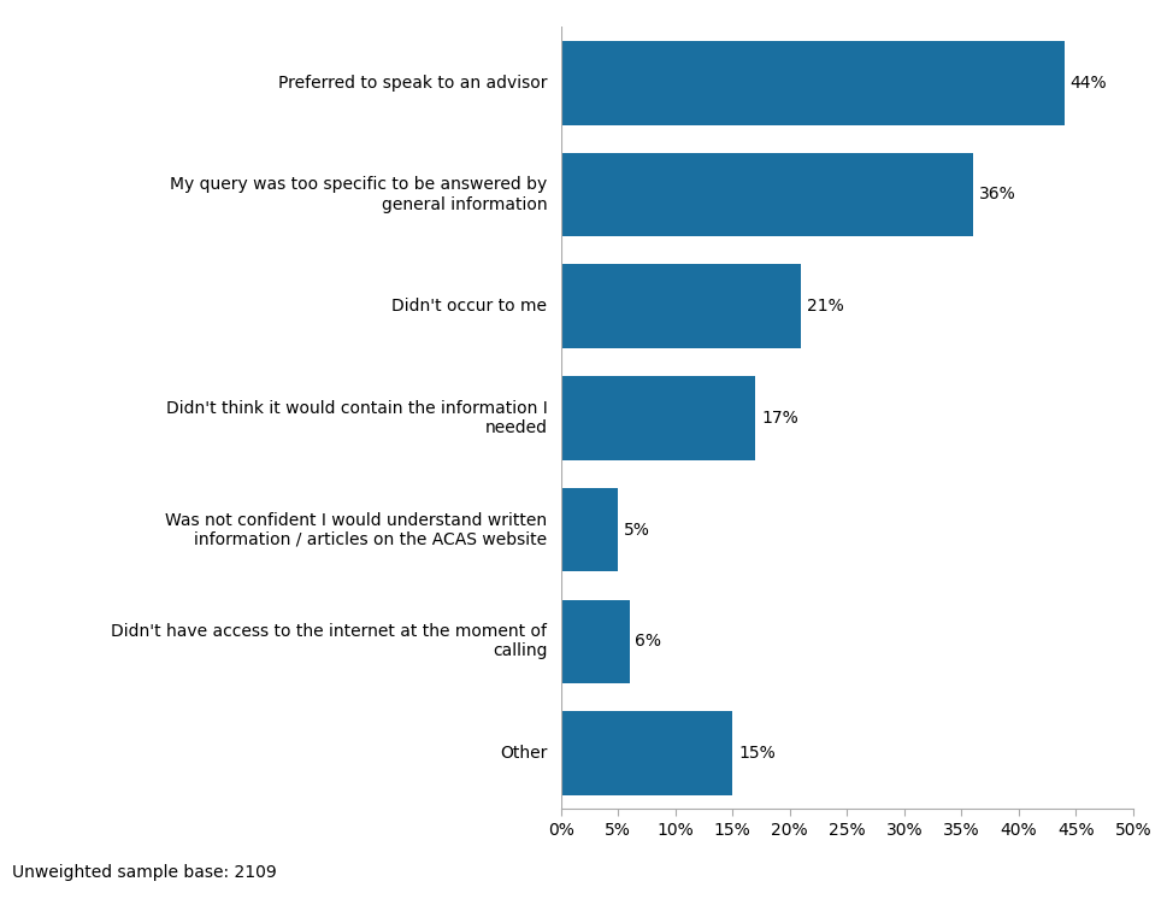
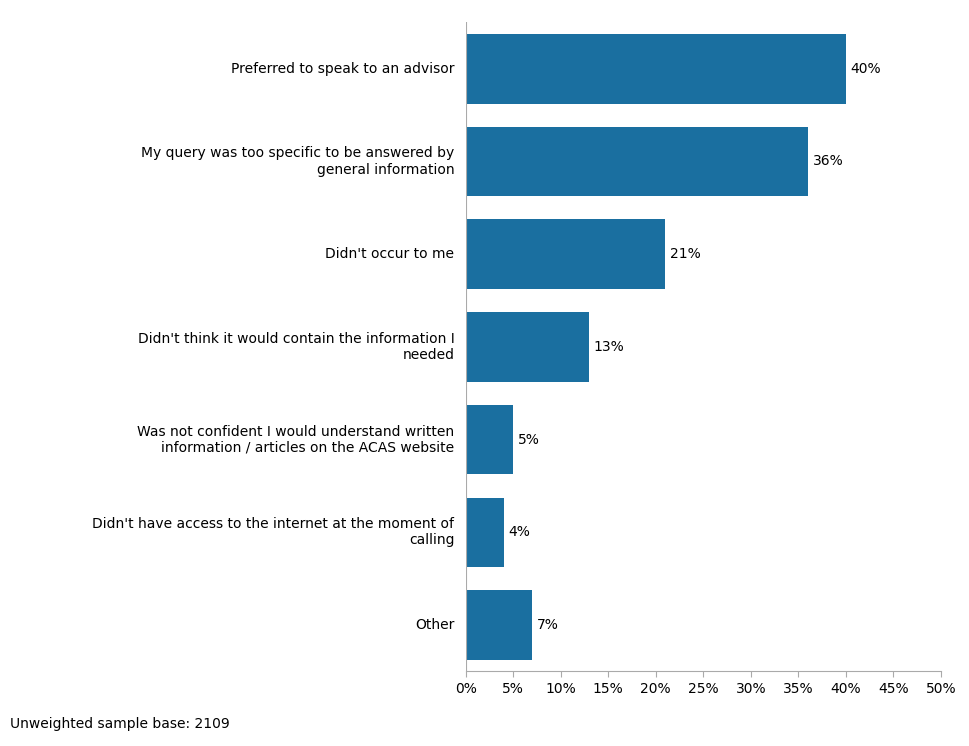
Preferred to speak to an advisor: 44% -> 40%
Didn't think it would contain the information I needed: 17% -> 13%
Didn't have access to the internet at the moment of calling: 6% -> 4%
Other: 15% -> 7%
